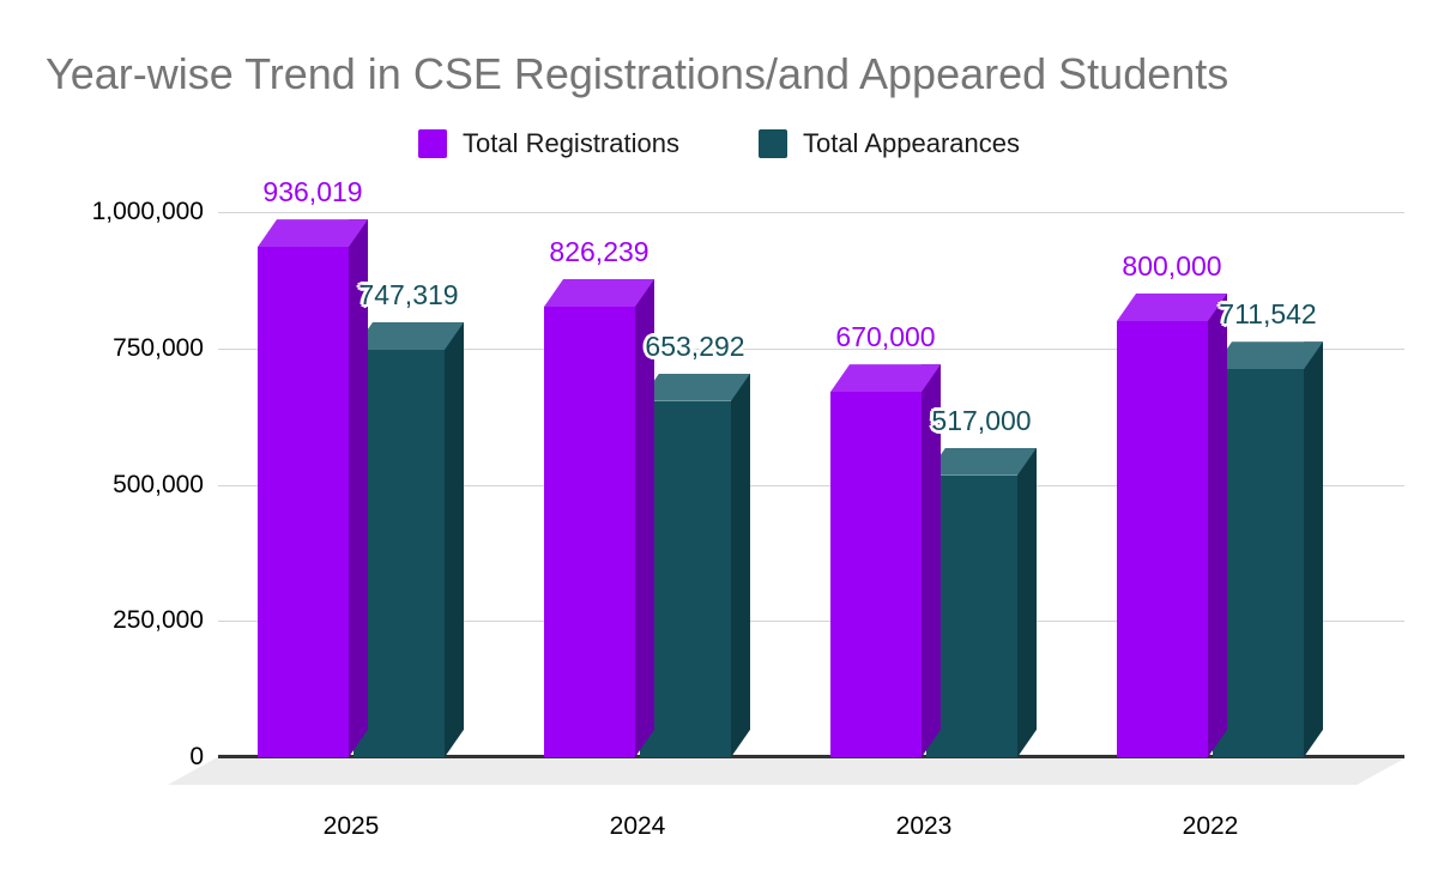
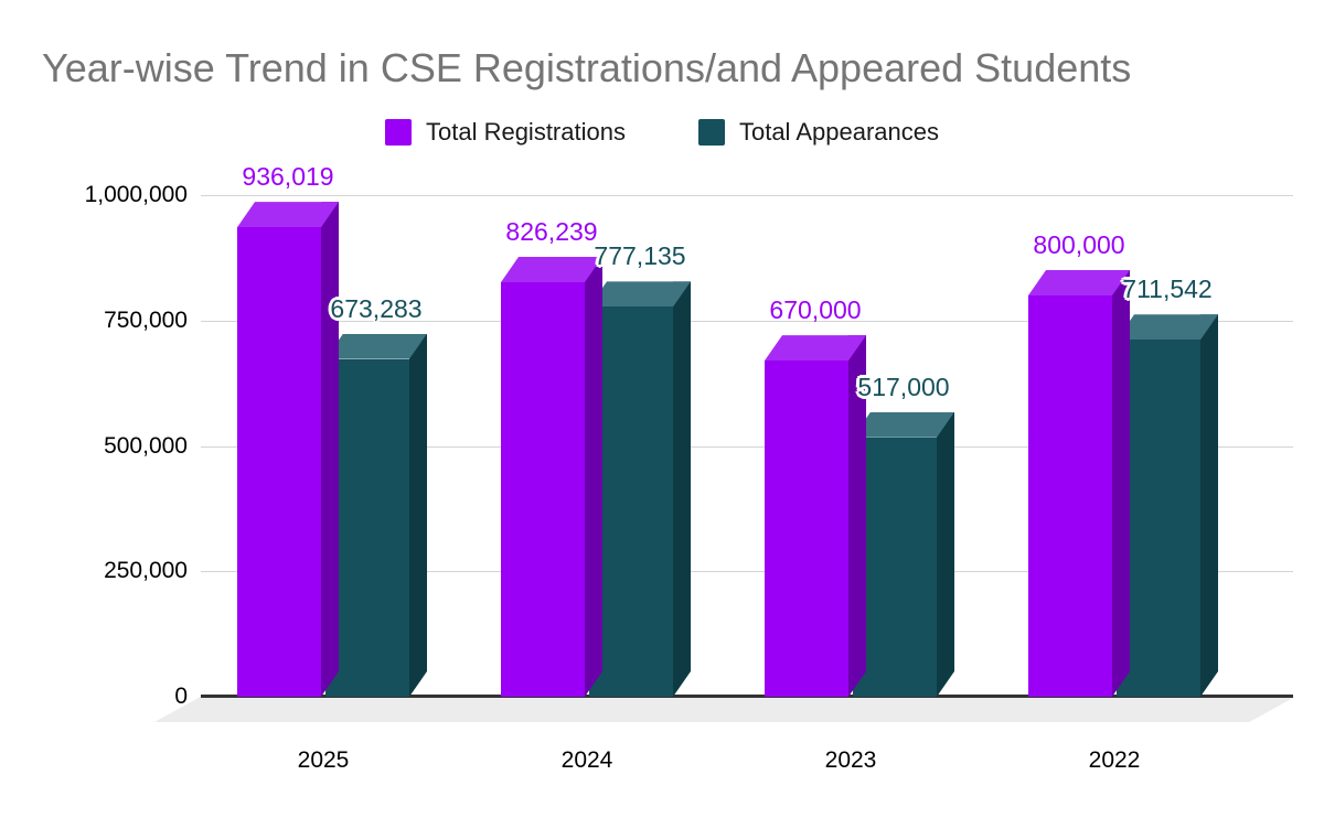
Total Appearances/2025: 747,319 -> 673,283
Total Appearances/2024: 653,292 -> 777,135
